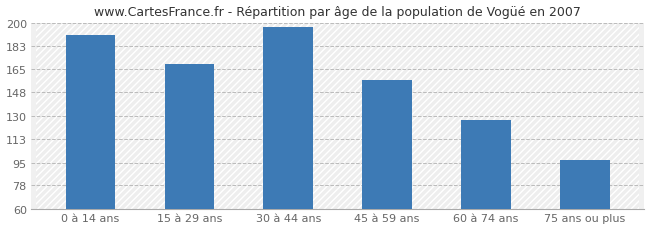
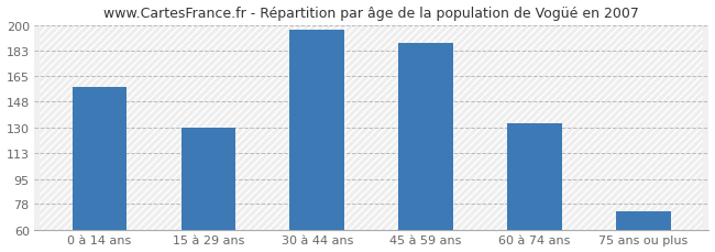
0 à 14 ans: 191 -> 158
15 à 29 ans: 169 -> 130
45 à 59 ans: 157 -> 188
60 à 74 ans: 127 -> 133
75 ans ou plus: 97 -> 73
